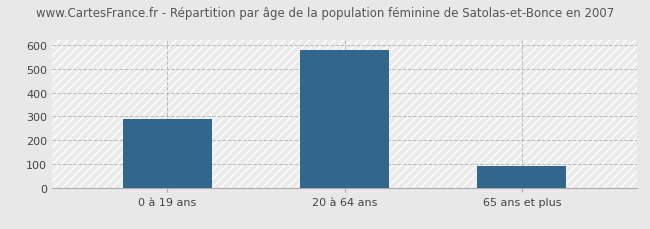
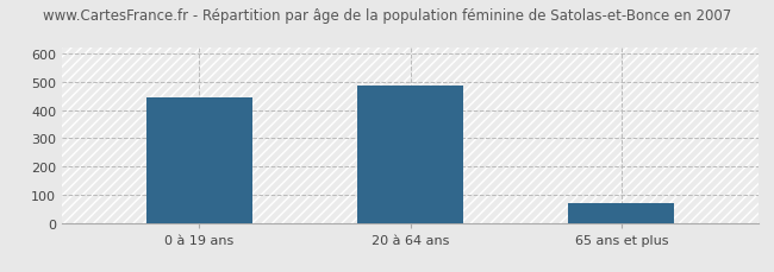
0 à 19 ans: 290 -> 445
20 à 64 ans: 578 -> 485
65 ans et plus: 93 -> 70
